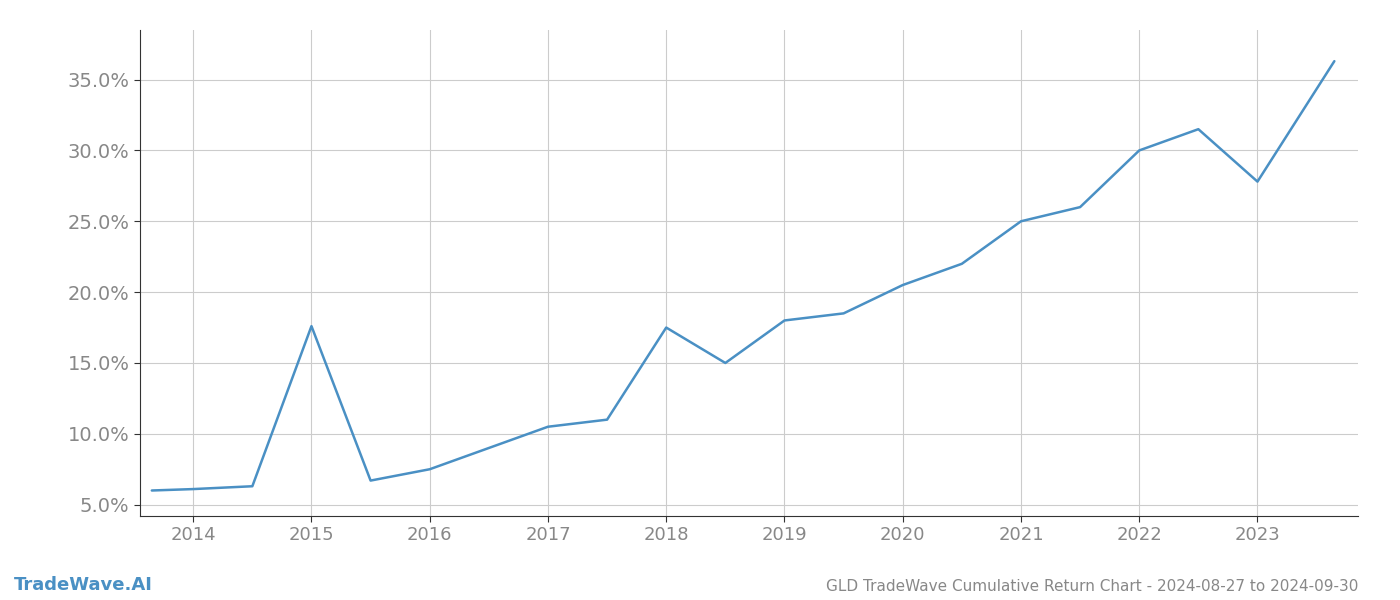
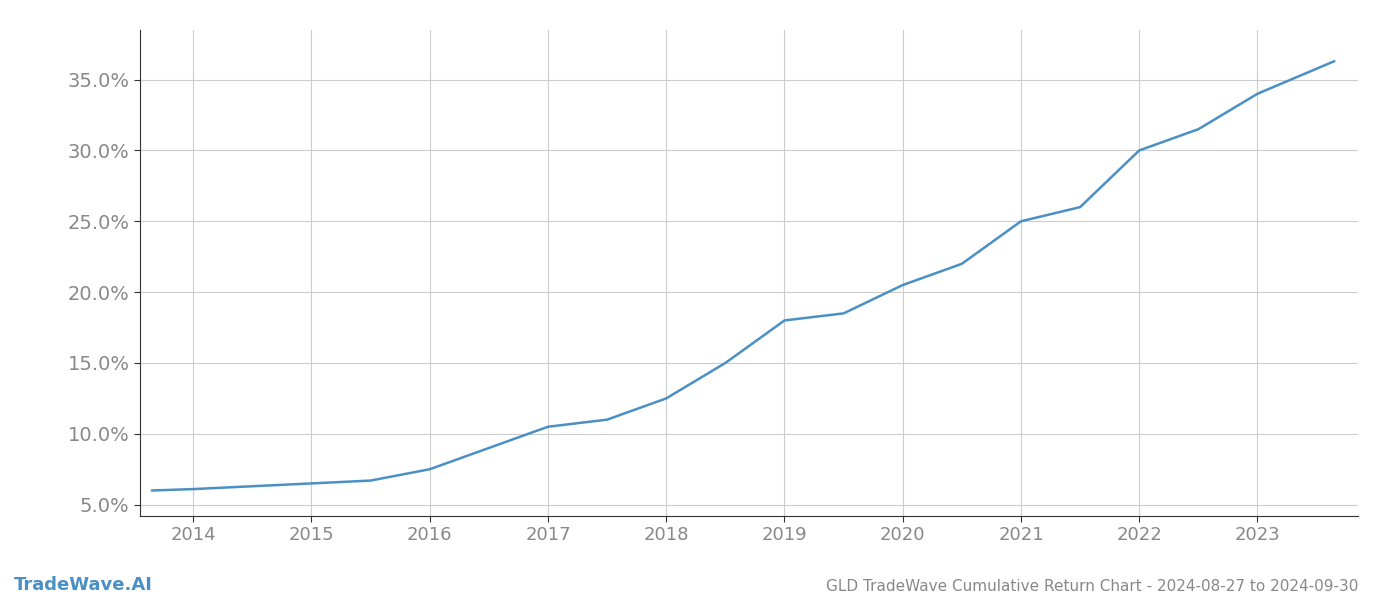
2015: 17.6% -> 6.5%
2018: 17.5% -> 12.5%
2023: 27.8% -> 34.0%
